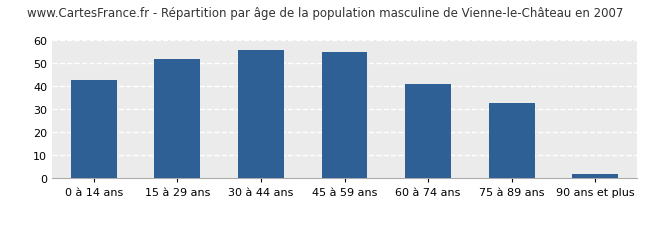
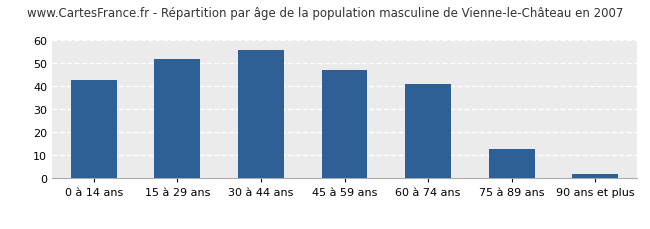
45 à 59 ans: 55 -> 47
75 à 89 ans: 33 -> 13
